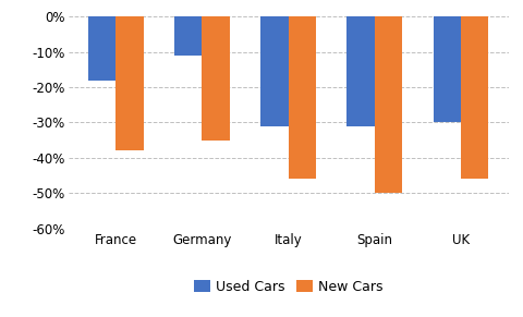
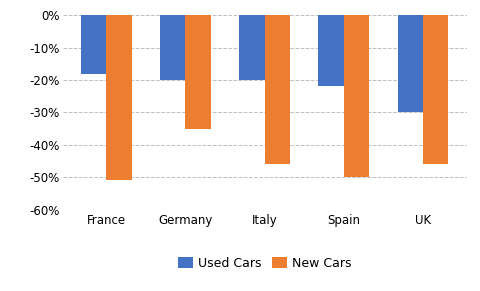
New Cars/France: -38% -> -51%
Used Cars/Germany: -11% -> -20%
Used Cars/Italy: -31% -> -20%
Used Cars/Spain: -31% -> -22%
